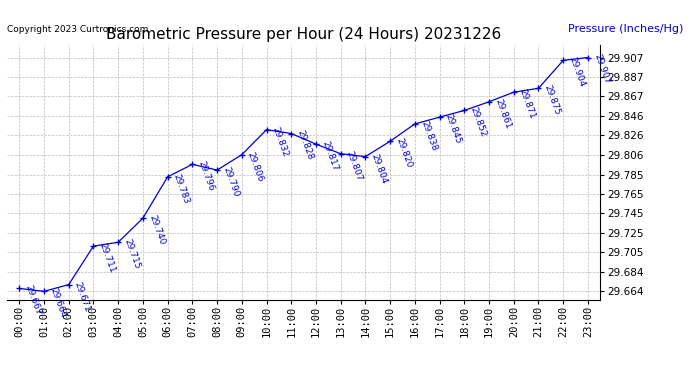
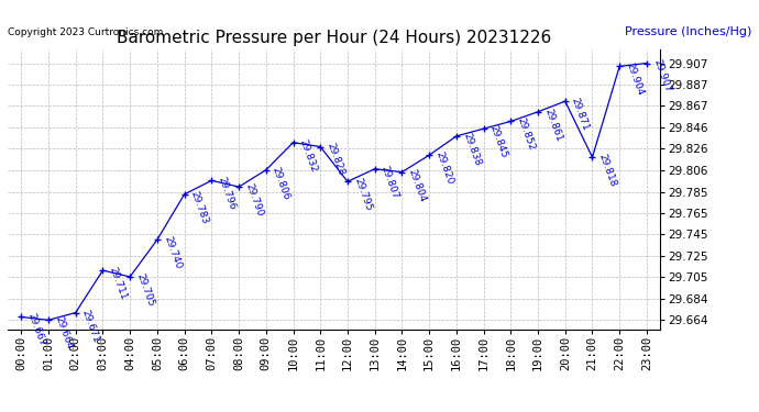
04:00: 29.715 -> 29.705
12:00: 29.817 -> 29.795
21:00: 29.875 -> 29.818
